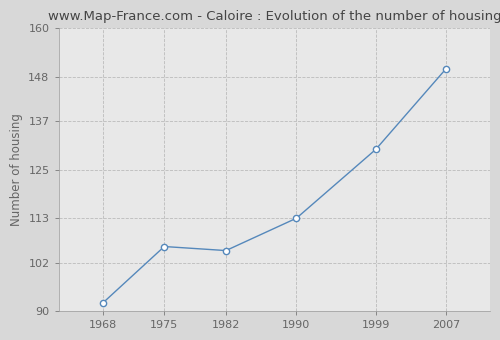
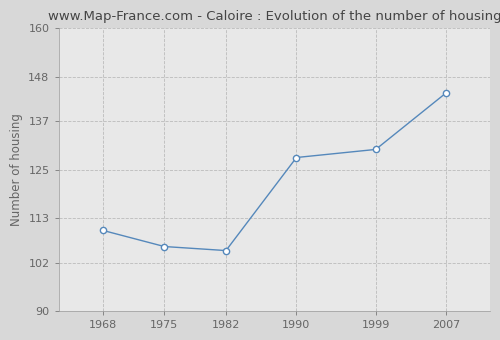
1968: 92 -> 110
1990: 113 -> 128
2007: 150 -> 144
